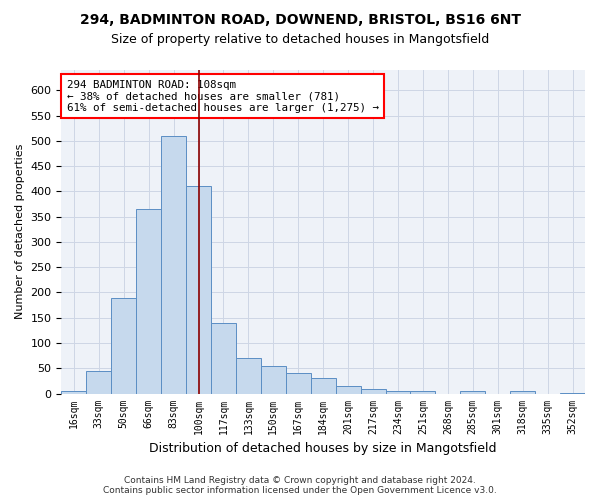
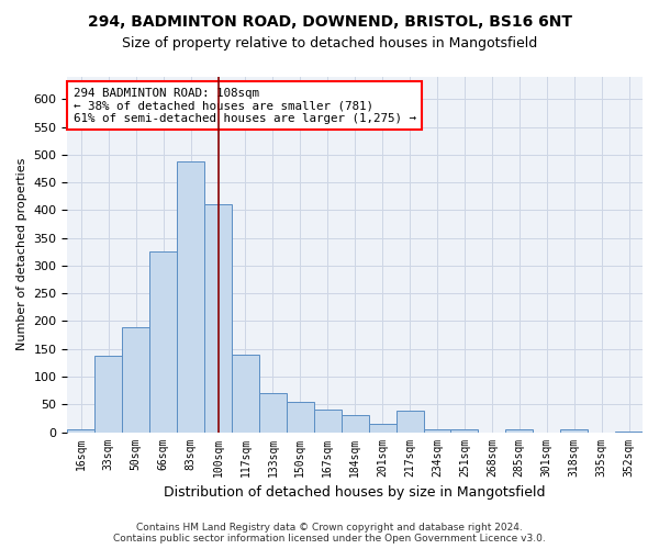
33sqm: 45 -> 138
66sqm: 365 -> 326
83sqm: 510 -> 488
217sqm: 10 -> 38
